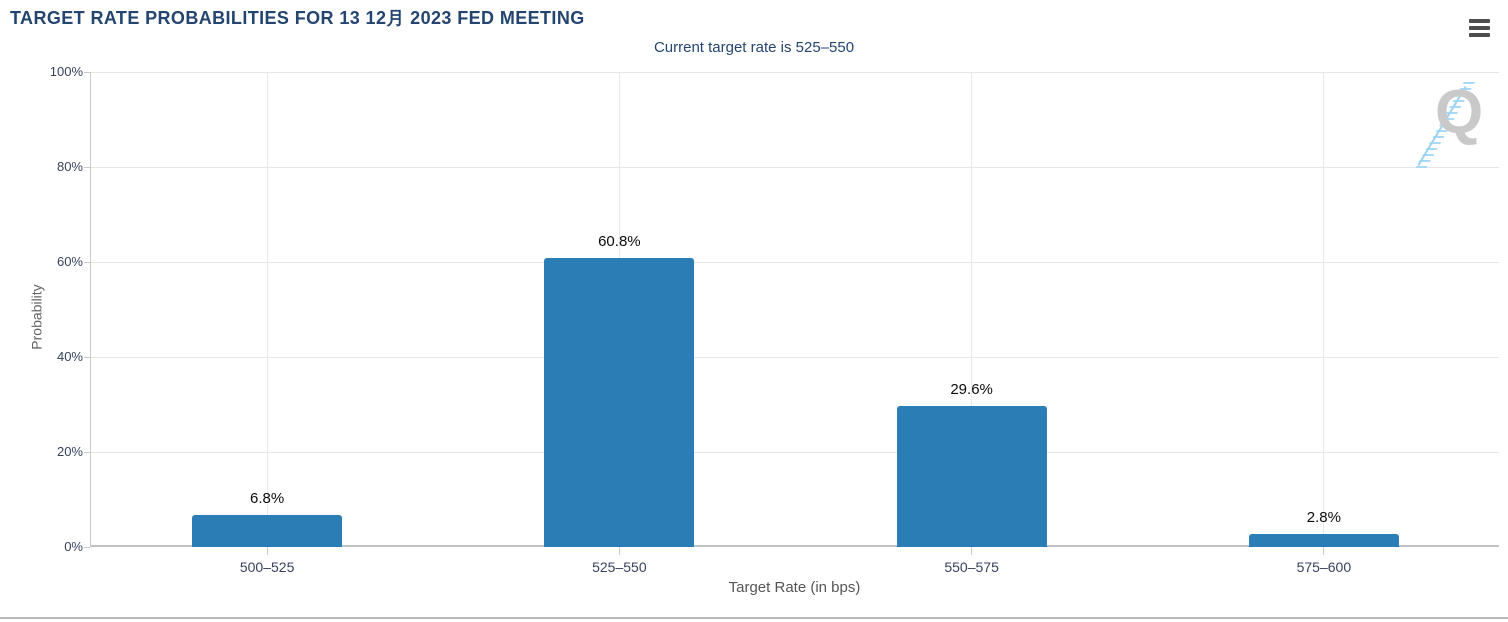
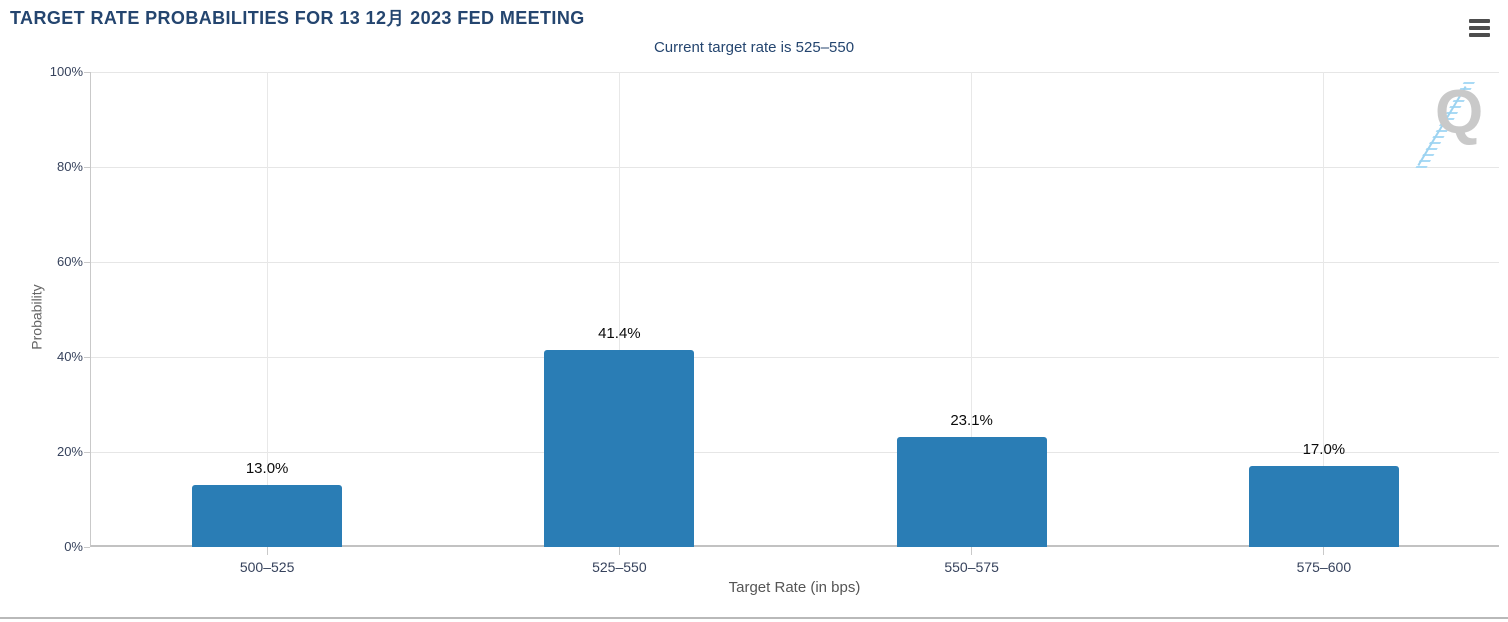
500–525: 6.8% -> 13.0%
525–550: 60.8% -> 41.4%
550–575: 29.6% -> 23.1%
575–600: 2.8% -> 17.0%
